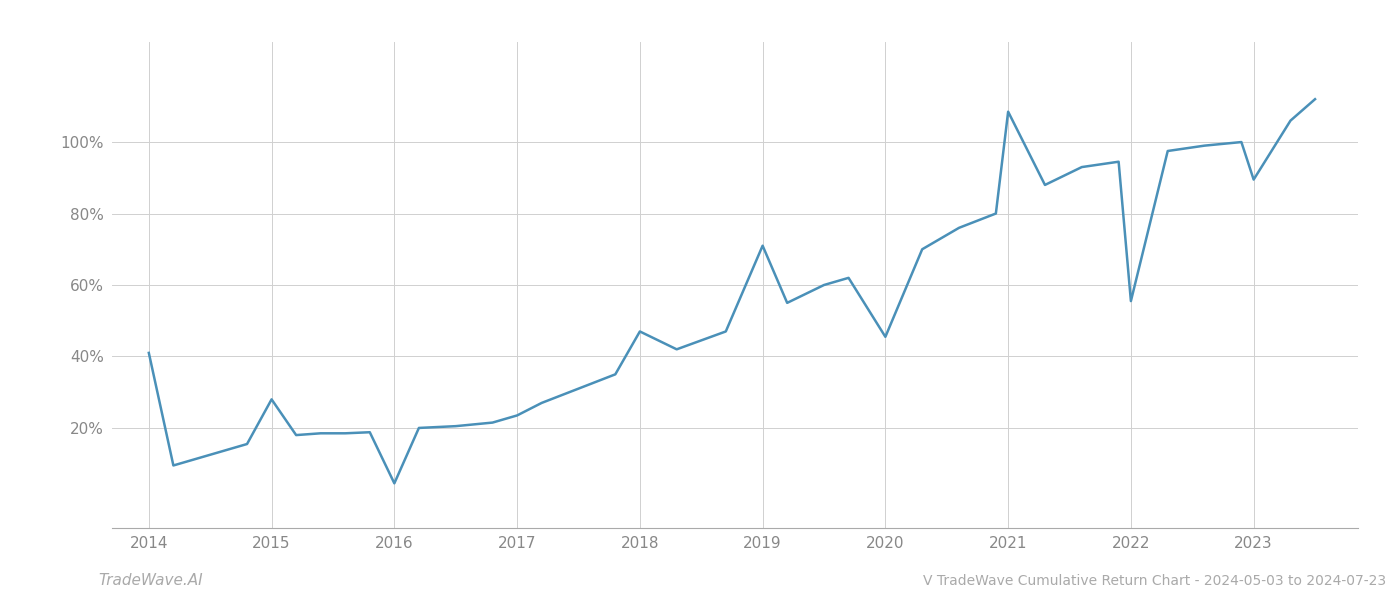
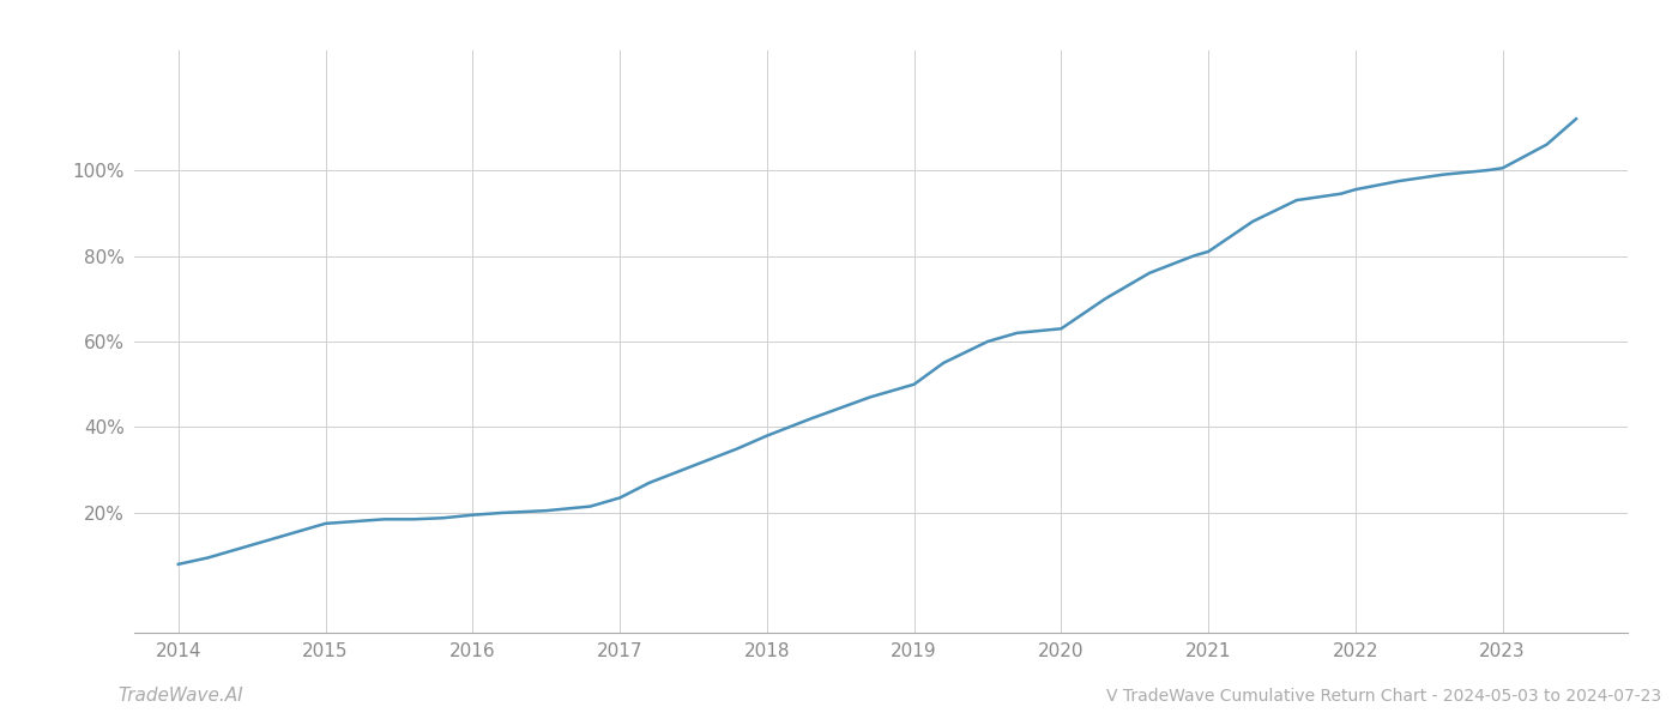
2014: 41.0% -> 8.0%
2015: 28.0% -> 17.5%
2016: 4.5% -> 19.5%
2018: 47.0% -> 38.0%
2019: 71.0% -> 50.0%
2020: 45.5% -> 63.0%
2021: 108.5% -> 81.0%
2022: 55.5% -> 95.5%
2023: 89.5% -> 100.5%
